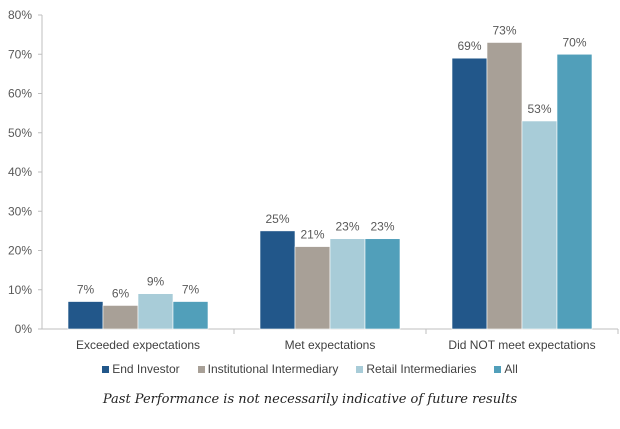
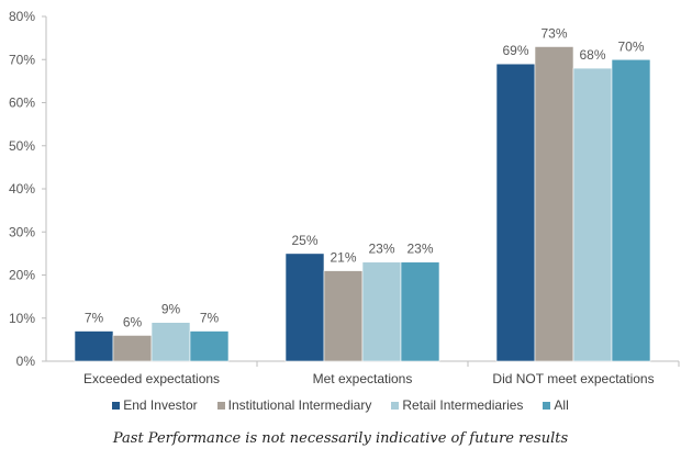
Retail Intermediaries/Did NOT meet expectations: 53% -> 68%
